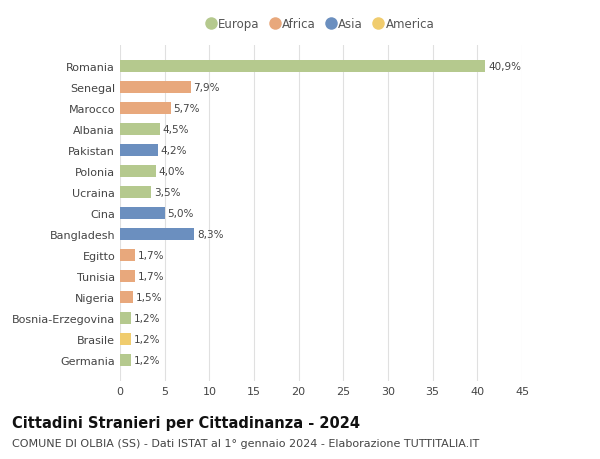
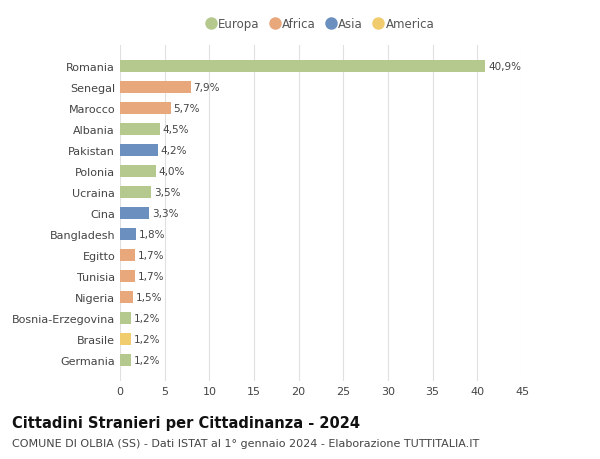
Cina: 5,0% -> 3,3%
Bangladesh: 8,3% -> 1,8%
